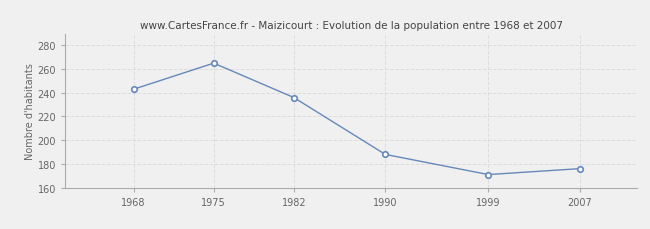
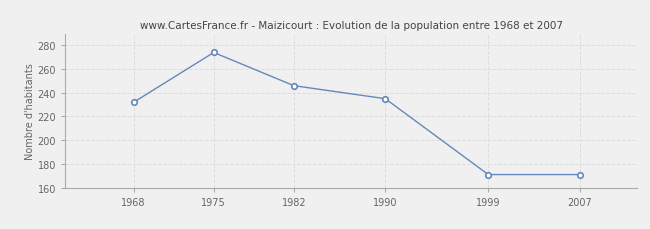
1968: 243 -> 232
1975: 265 -> 274
1982: 236 -> 246
1990: 188 -> 235
2007: 176 -> 171
